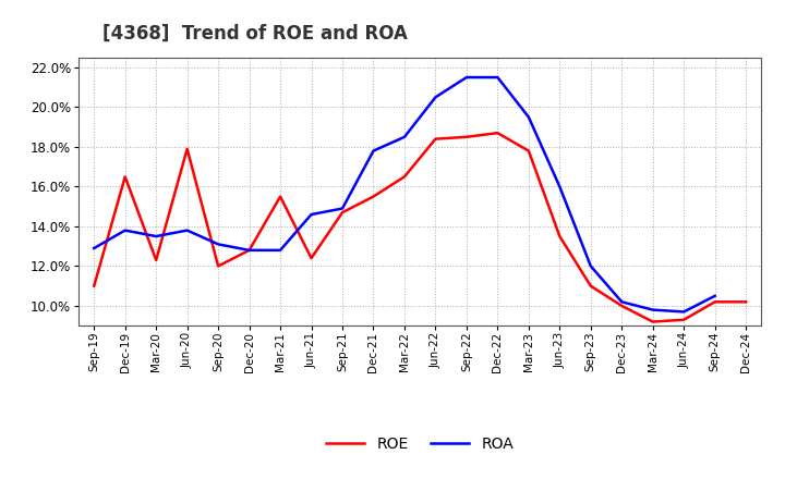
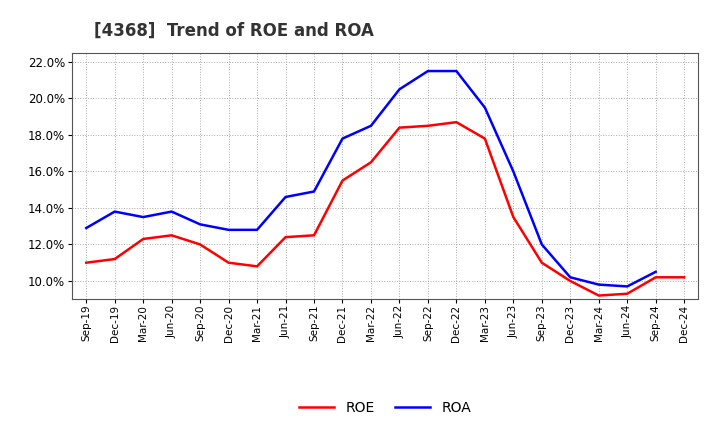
ROE/Dec-19: 16.5% -> 11.2%
ROE/Jun-20: 17.9% -> 12.5%
ROE/Dec-20: 12.8% -> 11.0%
ROE/Mar-21: 15.5% -> 10.8%
ROE/Sep-21: 14.7% -> 12.5%
